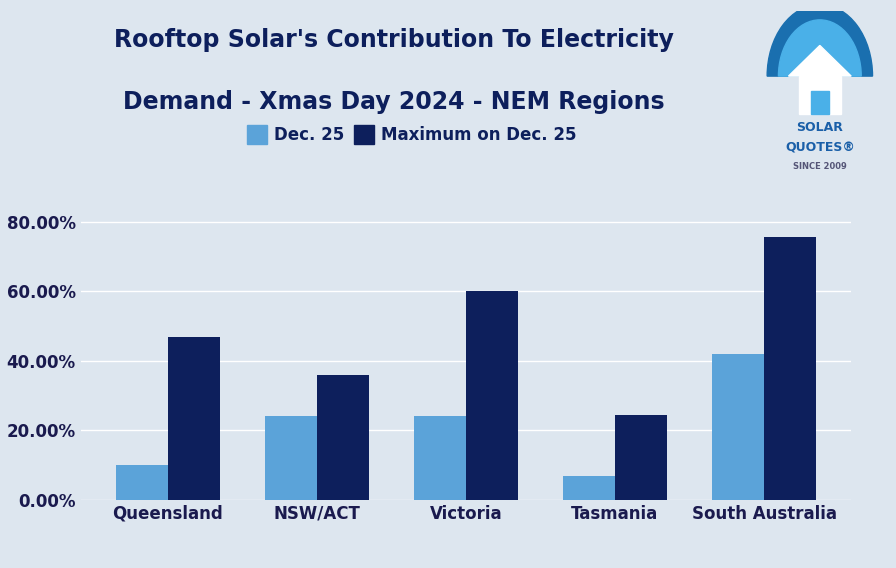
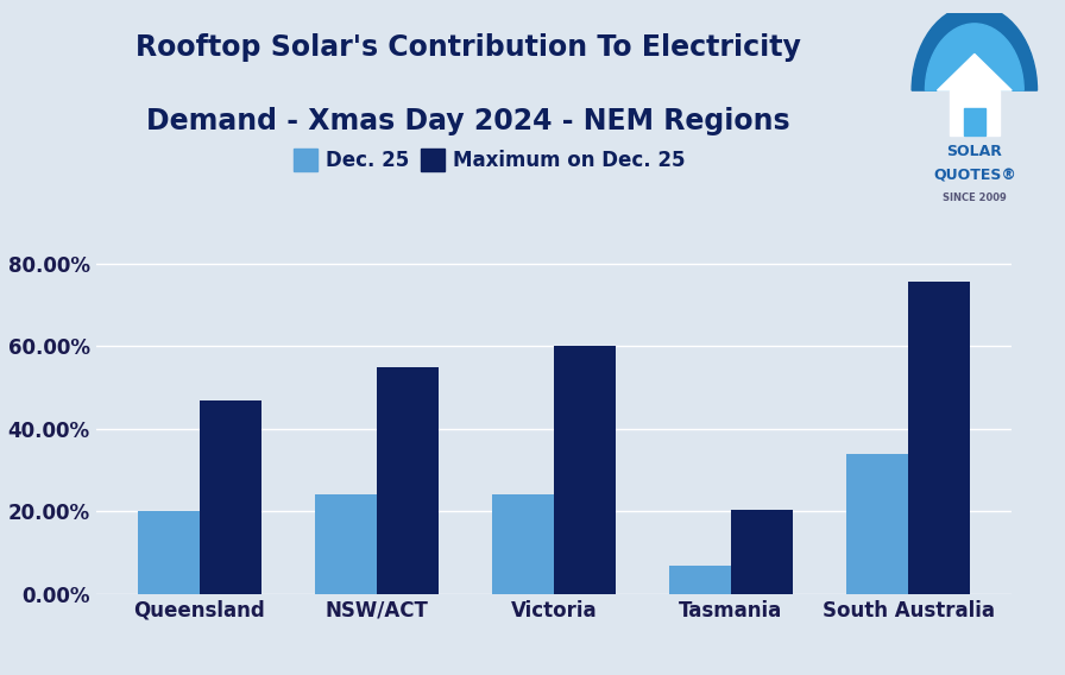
Dec. 25/Queensland: 10% -> 20%
Maximum on Dec. 25/NSW/ACT: 36.0% -> 55.0%
Maximum on Dec. 25/Tasmania: 24.5% -> 20.5%
Dec. 25/South Australia: 42% -> 34%
